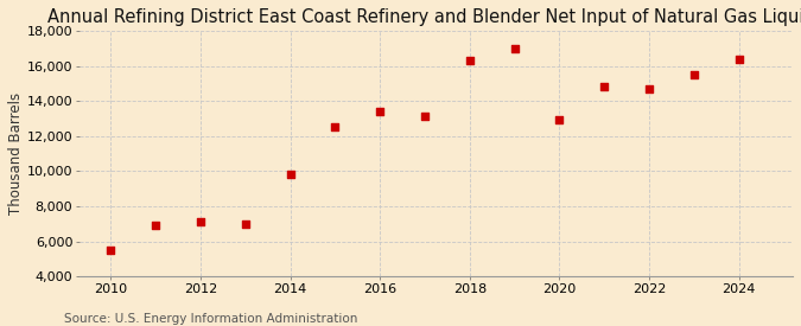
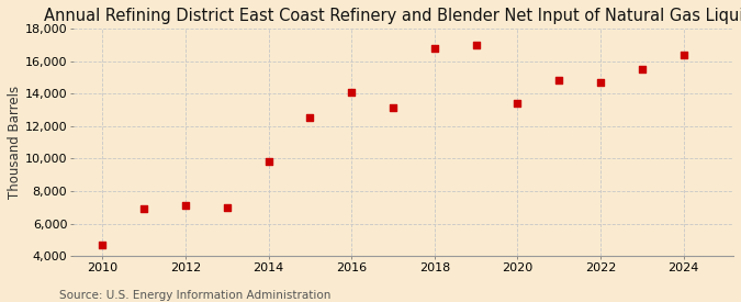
2010: 5,500 -> 4,700
2016: 13,400 -> 14,100
2018: 16,300 -> 16,800
2020: 12,900 -> 13,400
